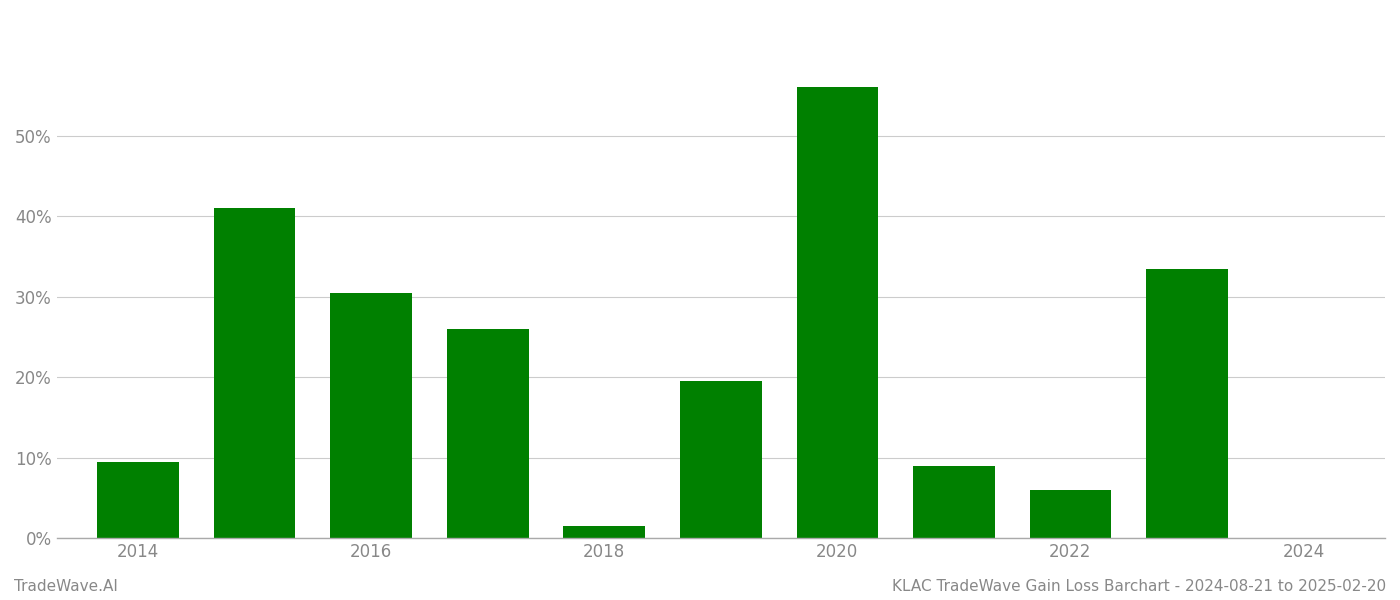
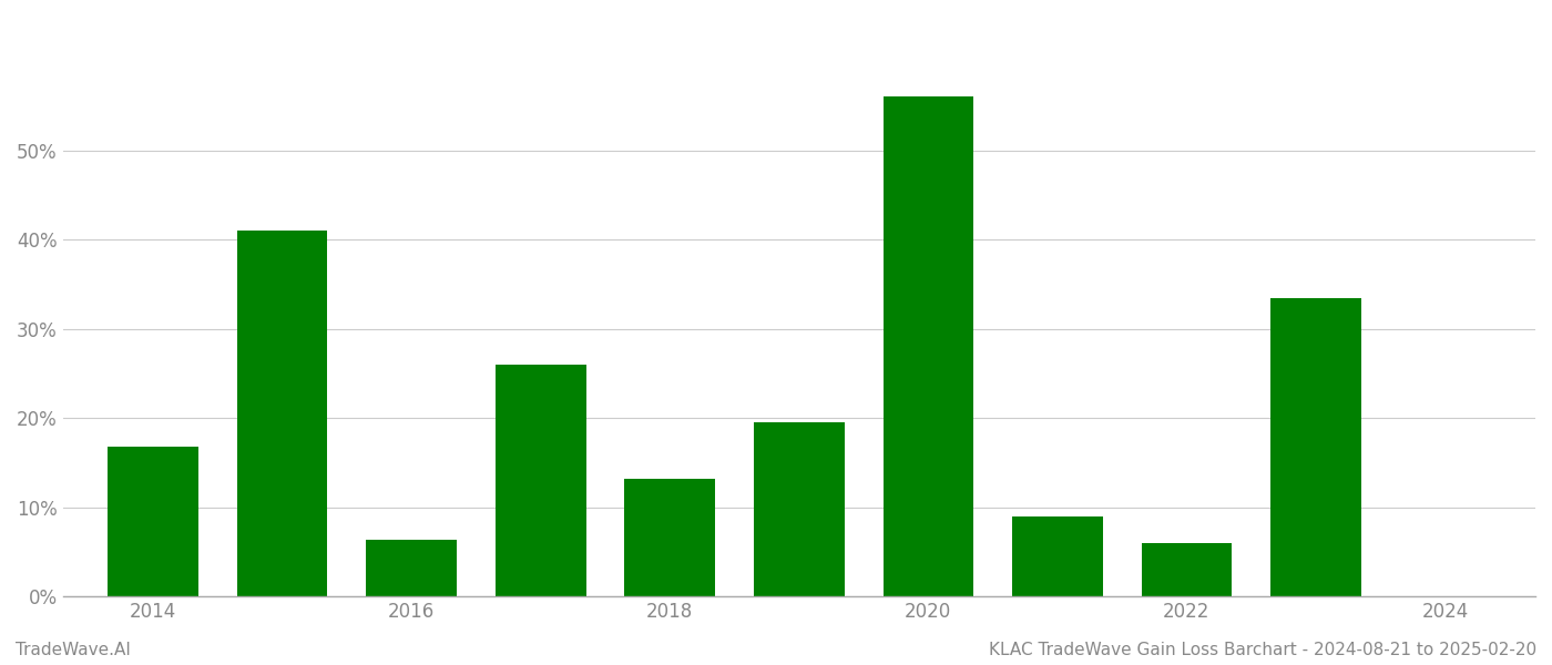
2014: 9.5% -> 16.8%
2016: 30.5% -> 6.4%
2018: 1.5% -> 13.2%
